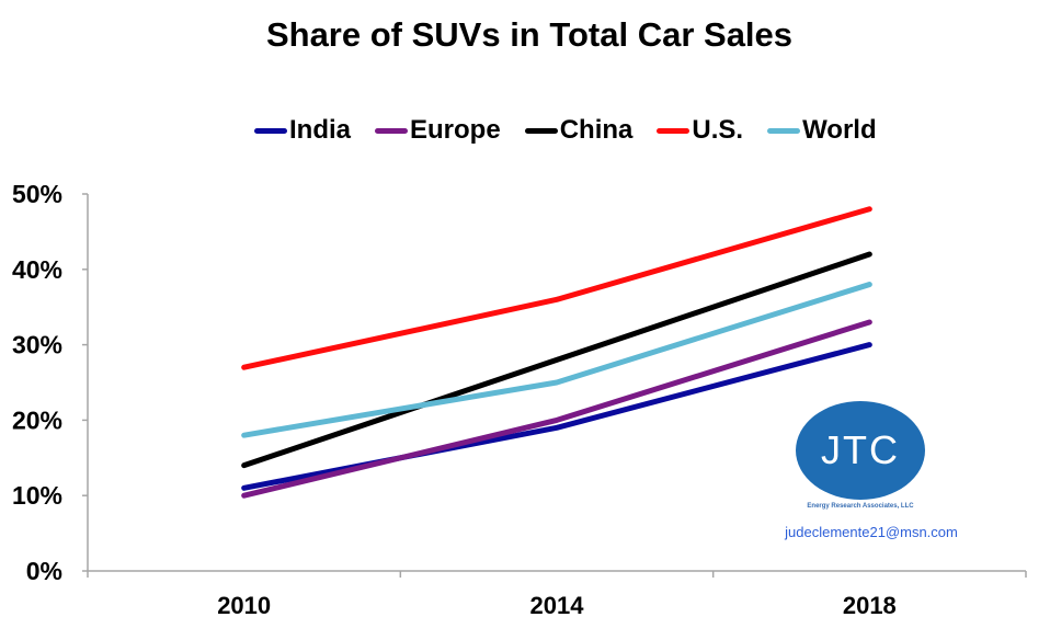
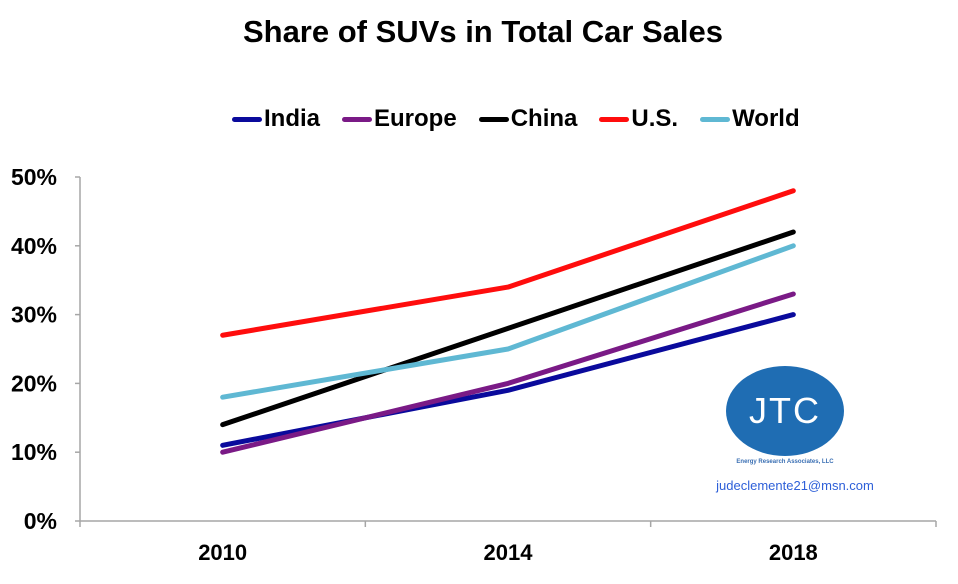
U.S./2014: 36% -> 34%
World/2018: 38% -> 40%
